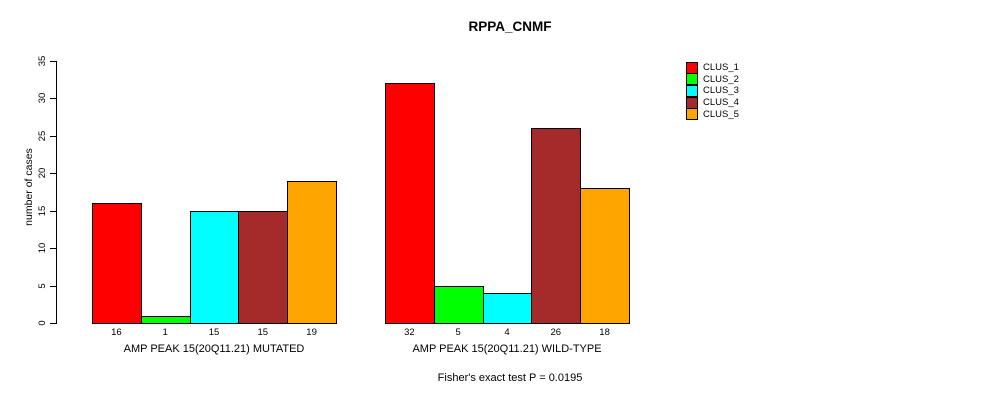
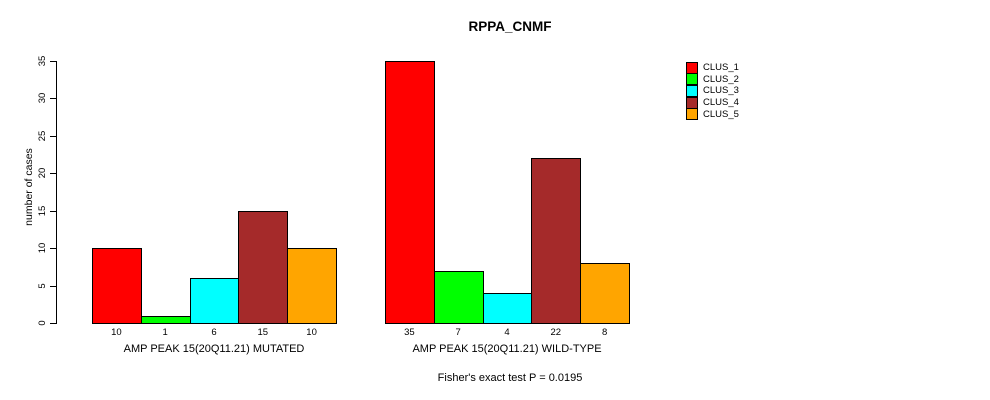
CLUS_1/AMP PEAK 15(20Q11.21) MUTATED: 16 -> 10
CLUS_3/AMP PEAK 15(20Q11.21) MUTATED: 15 -> 6
CLUS_5/AMP PEAK 15(20Q11.21) MUTATED: 19 -> 10
CLUS_1/AMP PEAK 15(20Q11.21) WILD-TYPE: 32 -> 35
CLUS_2/AMP PEAK 15(20Q11.21) WILD-TYPE: 5 -> 7
CLUS_4/AMP PEAK 15(20Q11.21) WILD-TYPE: 26 -> 22
CLUS_5/AMP PEAK 15(20Q11.21) WILD-TYPE: 18 -> 8
